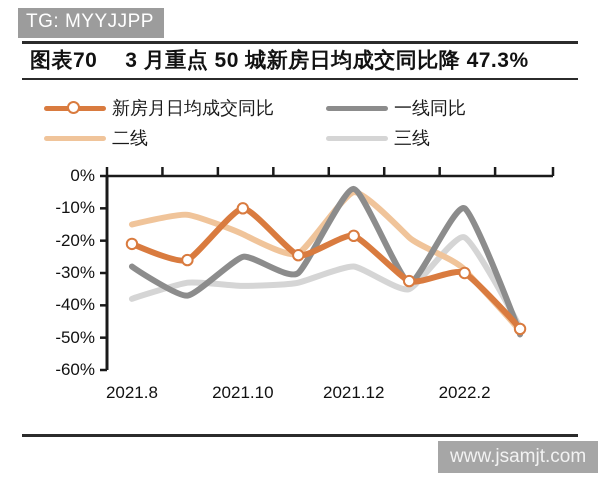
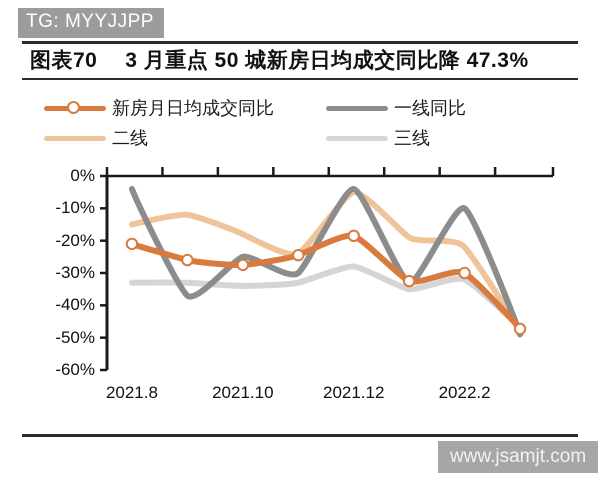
一线同比/2021.8: -28% -> -4%
三线/2021.8: -38% -> -33%
新房月日均成交同比/2021.10: -10% -> -28%
二线/2022.2: -29% -> -22%
三线/2022.2: -19% -> -32%
